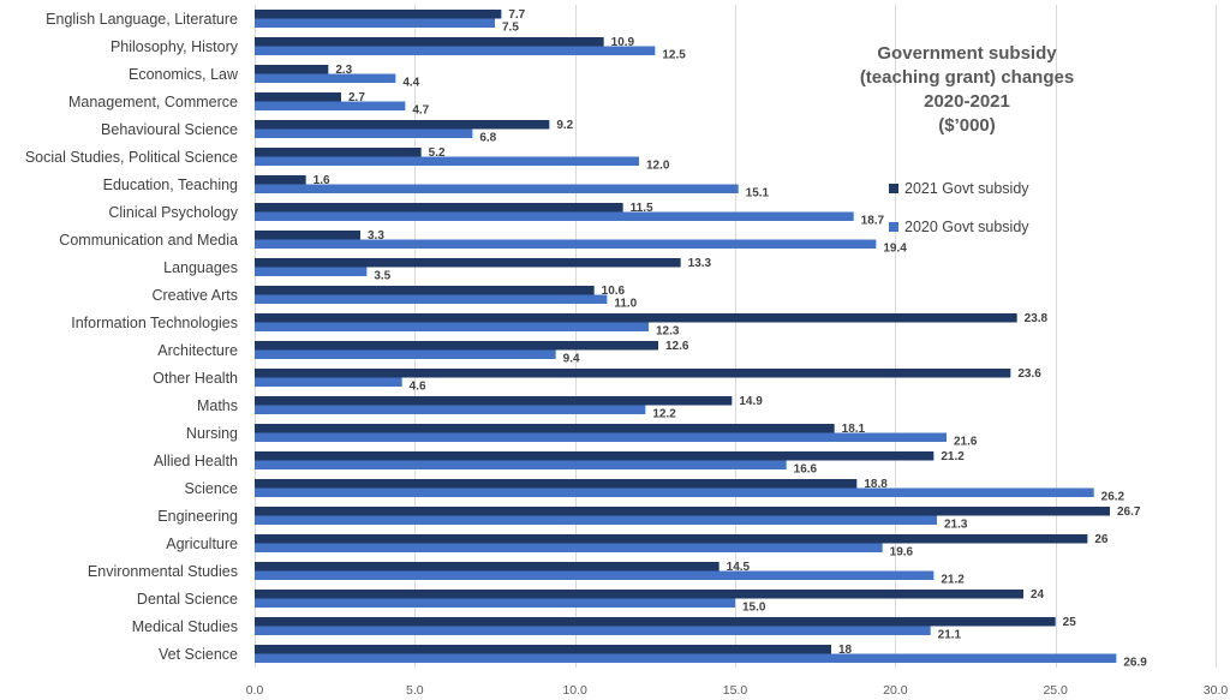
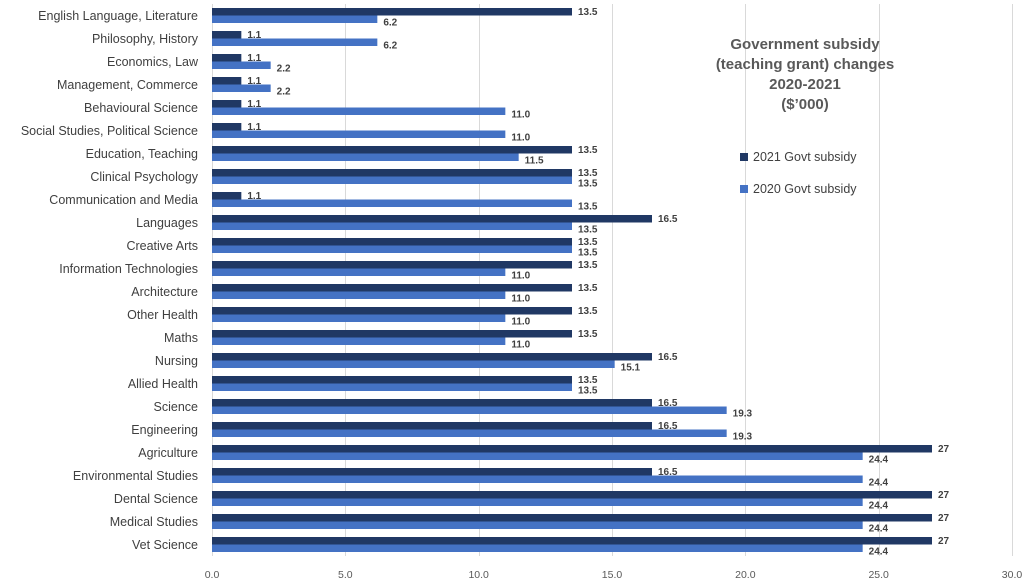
2021 Govt subsidy/English Language, Literature: 7.7 -> 13.5
2020 Govt subsidy/English Language, Literature: 7.5 -> 6.2
2021 Govt subsidy/Philosophy, History: 10.9 -> 1.1
2020 Govt subsidy/Philosophy, History: 12.5 -> 6.2
2021 Govt subsidy/Economics, Law: 2.3 -> 1.1
2020 Govt subsidy/Economics, Law: 4.4 -> 2.2
2021 Govt subsidy/Management, Commerce: 2.7 -> 1.1
2020 Govt subsidy/Management, Commerce: 4.7 -> 2.2
2021 Govt subsidy/Behavioural Science: 9.2 -> 1.1
2020 Govt subsidy/Behavioural Science: 6.8 -> 11.0
2021 Govt subsidy/Social Studies, Political Science: 5.2 -> 1.1
2020 Govt subsidy/Social Studies, Political Science: 12.0 -> 11.0
2021 Govt subsidy/Education, Teaching: 1.6 -> 13.5
2020 Govt subsidy/Education, Teaching: 15.1 -> 11.5
2021 Govt subsidy/Clinical Psychology: 11.5 -> 13.5
2020 Govt subsidy/Clinical Psychology: 18.7 -> 13.5
2021 Govt subsidy/Communication and Media: 3.3 -> 1.1
2020 Govt subsidy/Communication and Media: 19.4 -> 13.5
2021 Govt subsidy/Languages: 13.3 -> 16.5
2020 Govt subsidy/Languages: 3.5 -> 13.5
2021 Govt subsidy/Creative Arts: 10.6 -> 13.5
2020 Govt subsidy/Creative Arts: 11.0 -> 13.5
2021 Govt subsidy/Information Technologies: 23.8 -> 13.5
2020 Govt subsidy/Information Technologies: 12.3 -> 11.0
2021 Govt subsidy/Architecture: 12.6 -> 13.5
2020 Govt subsidy/Architecture: 9.4 -> 11.0
2021 Govt subsidy/Other Health: 23.6 -> 13.5
2020 Govt subsidy/Other Health: 4.6 -> 11.0
2021 Govt subsidy/Maths: 14.9 -> 13.5
2020 Govt subsidy/Maths: 12.2 -> 11.0
2021 Govt subsidy/Nursing: 18.1 -> 16.5
2020 Govt subsidy/Nursing: 21.6 -> 15.1
2021 Govt subsidy/Allied Health: 21.2 -> 13.5
2020 Govt subsidy/Allied Health: 16.6 -> 13.5
2021 Govt subsidy/Science: 18.8 -> 16.5
2020 Govt subsidy/Science: 26.2 -> 19.3
2021 Govt subsidy/Engineering: 26.7 -> 16.5
2020 Govt subsidy/Engineering: 21.3 -> 19.3
2021 Govt subsidy/Agriculture: 26 -> 27
2020 Govt subsidy/Agriculture: 19.6 -> 24.4
2021 Govt subsidy/Environmental Studies: 14.5 -> 16.5
2020 Govt subsidy/Environmental Studies: 21.2 -> 24.4
2021 Govt subsidy/Dental Science: 24 -> 27
2020 Govt subsidy/Dental Science: 15.0 -> 24.4
2021 Govt subsidy/Medical Studies: 25 -> 27
2020 Govt subsidy/Medical Studies: 21.1 -> 24.4
2021 Govt subsidy/Vet Science: 18 -> 27
2020 Govt subsidy/Vet Science: 26.9 -> 24.4
